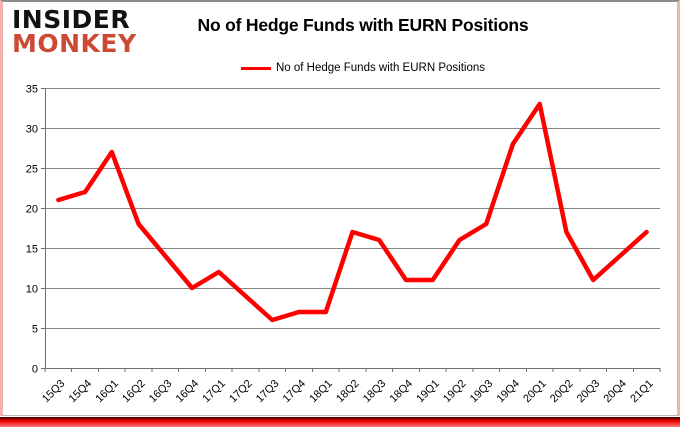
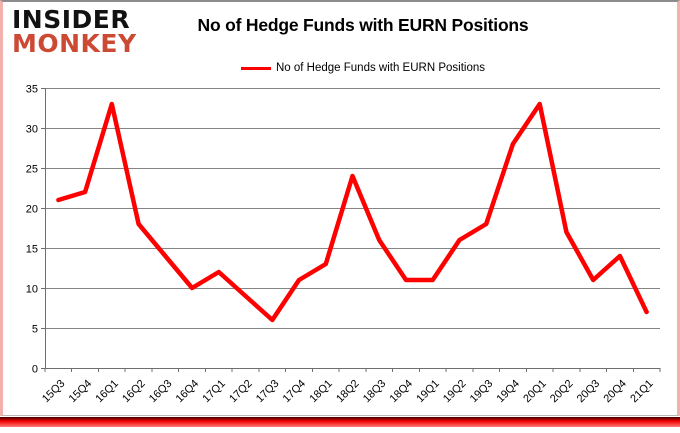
16Q1: 27 -> 33
17Q4: 7 -> 11
18Q1: 7 -> 13
18Q2: 17 -> 24
21Q1: 17 -> 7
